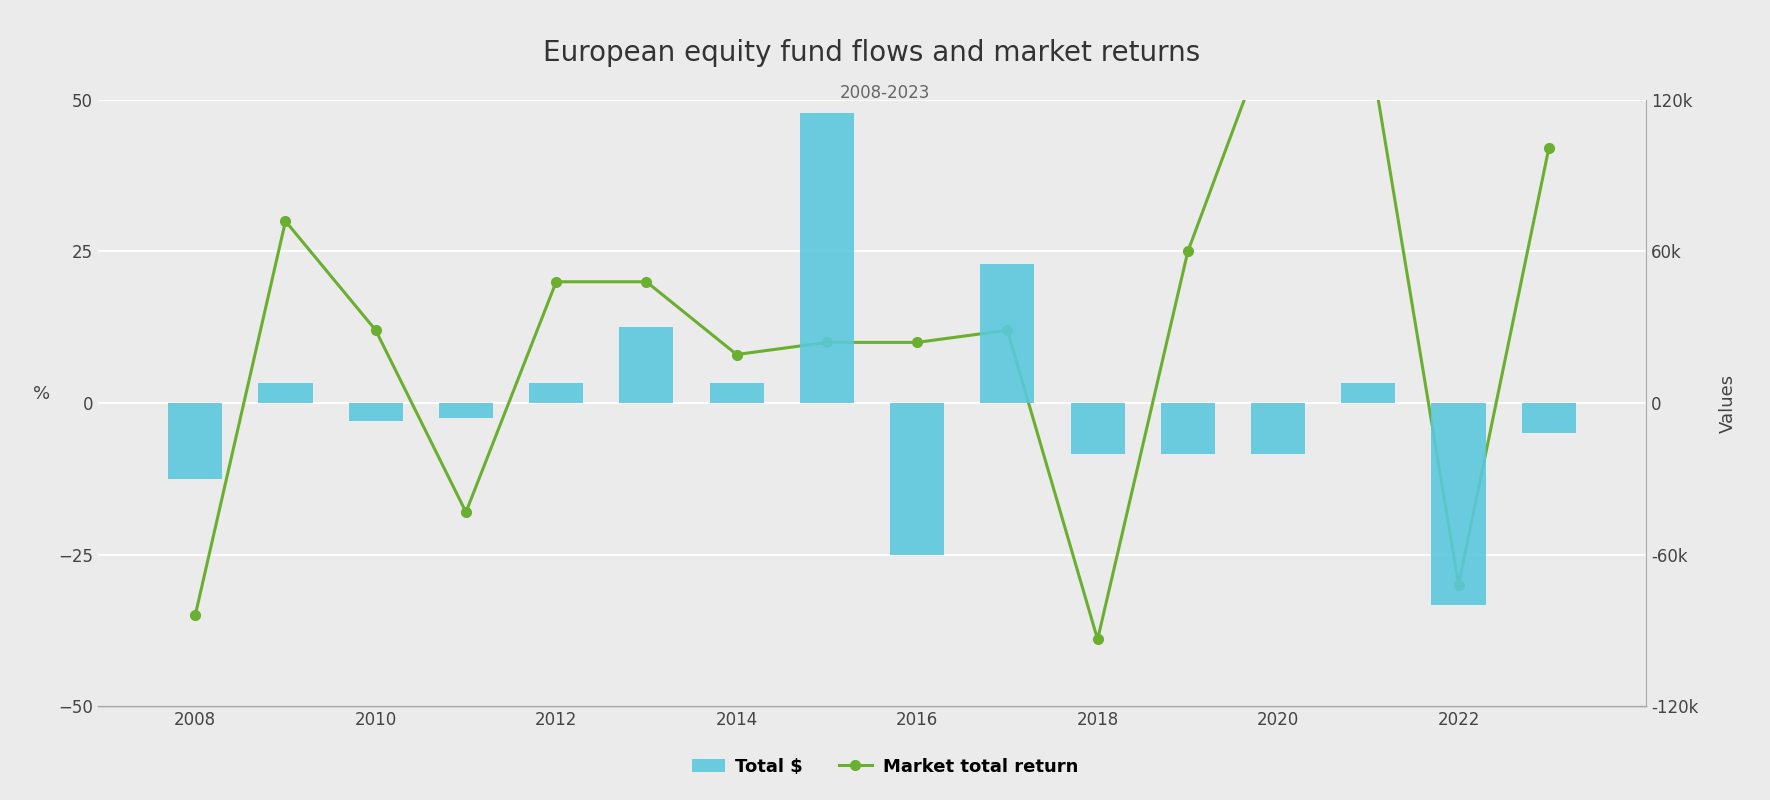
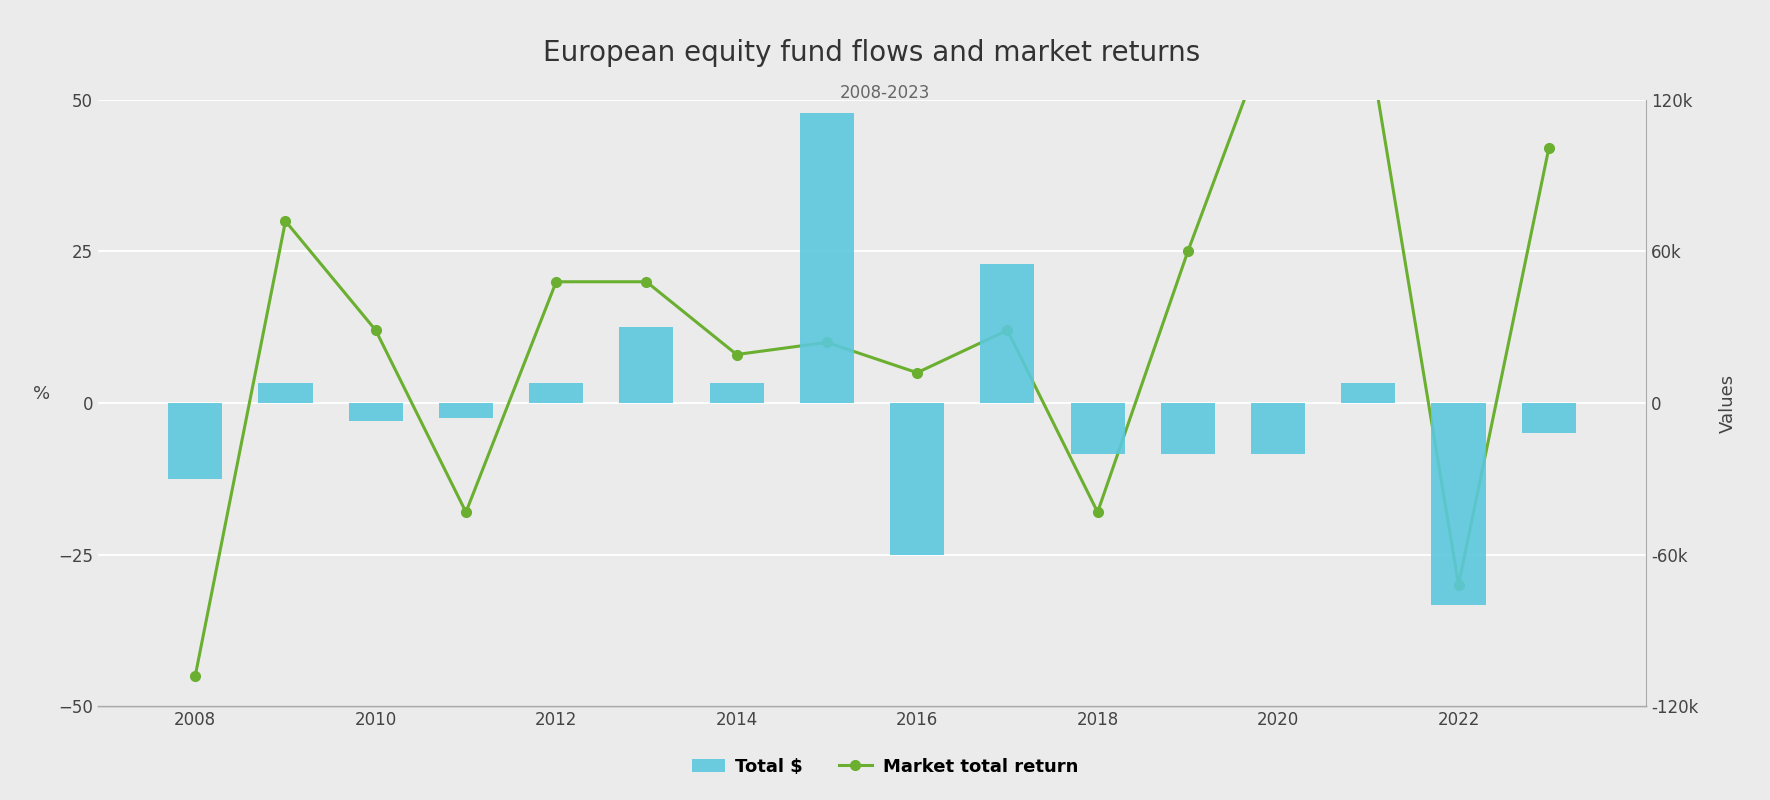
Market total return/2008: -35 -> -45
Market total return/2016: 10 -> 5
Market total return/2018: -39 -> -18
